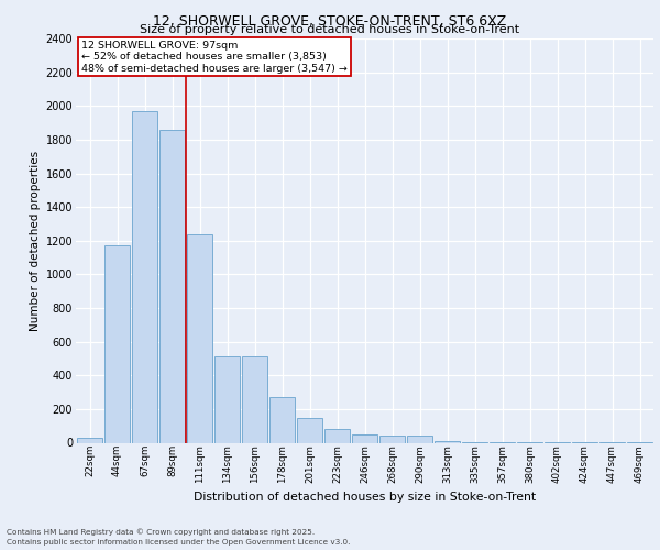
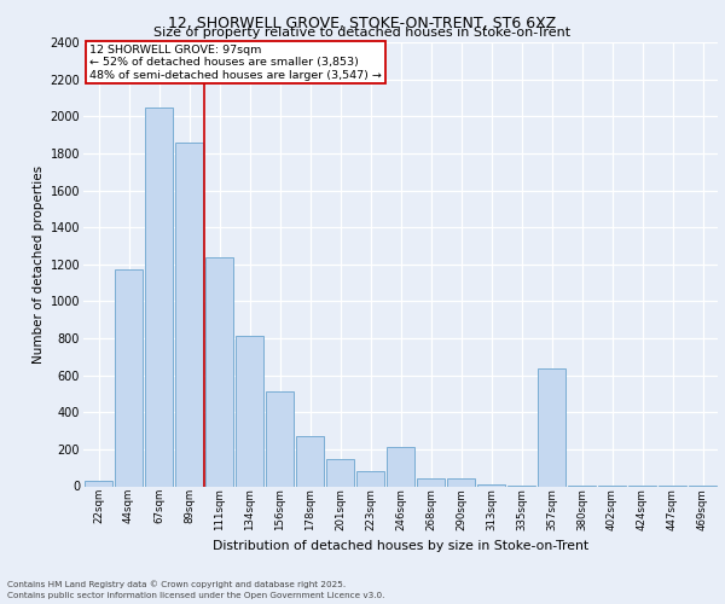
67sqm: 1970 -> 2050
134sqm: 510 -> 810
246sqm: 50 -> 210
357sqm: 0 -> 640
